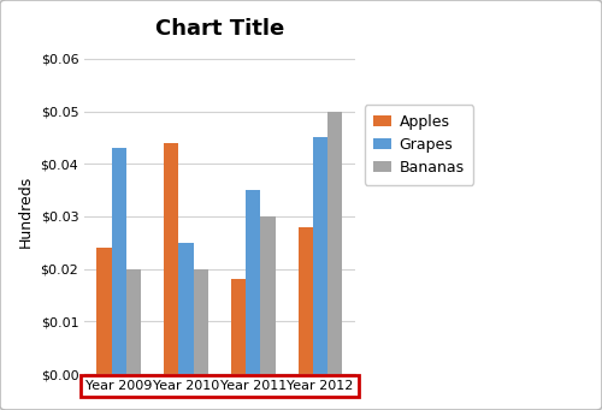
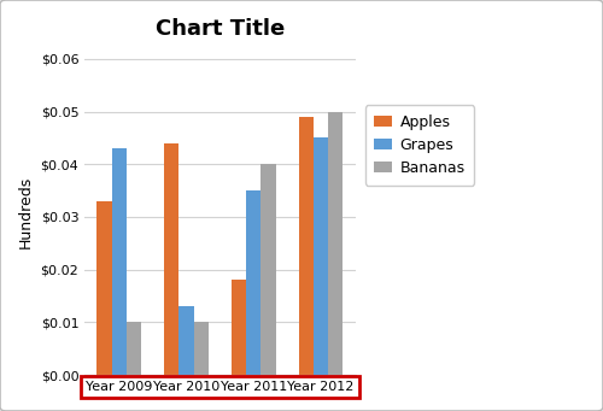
Apples/Year 2009: $0.024 -> $0.033
Bananas/Year 2009: $0.02 -> $0.01
Grapes/Year 2010: $0.025 -> $0.013
Bananas/Year 2010: $0.02 -> $0.01
Bananas/Year 2011: $0.03 -> $0.04
Apples/Year 2012: $0.028 -> $0.049
